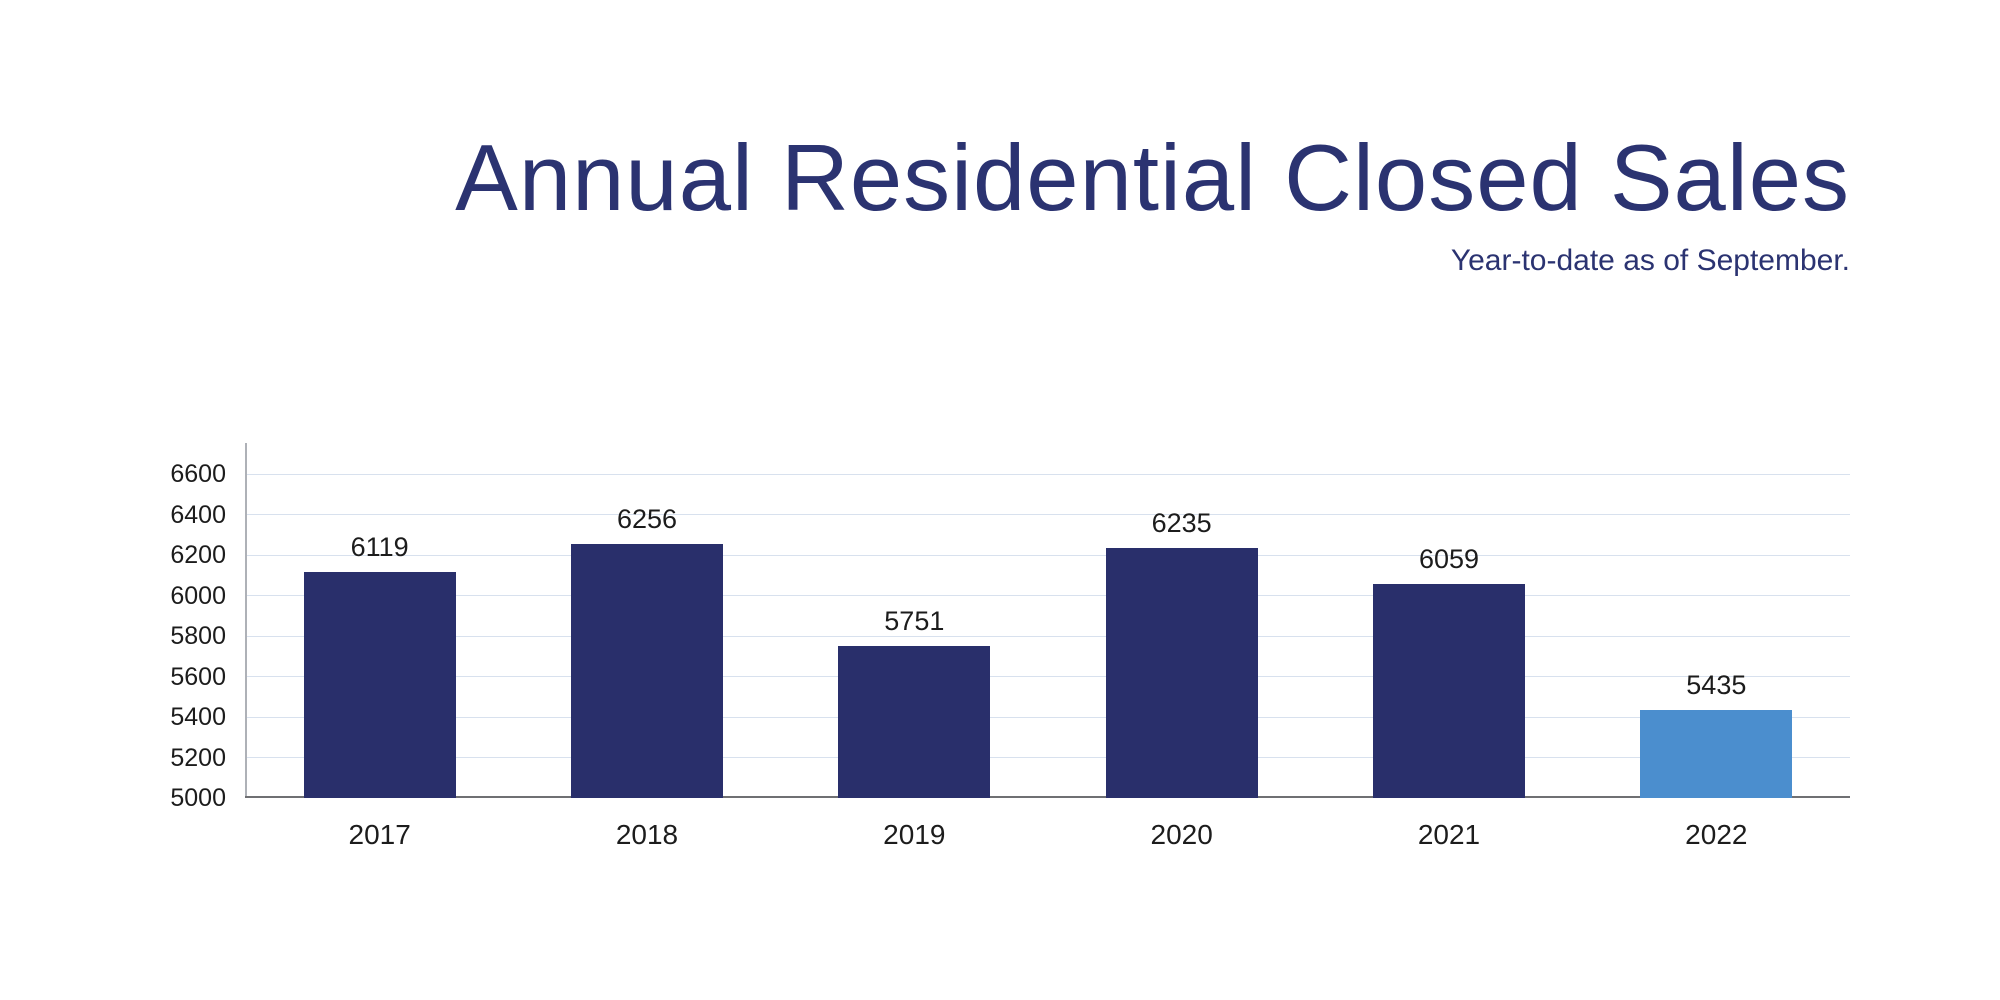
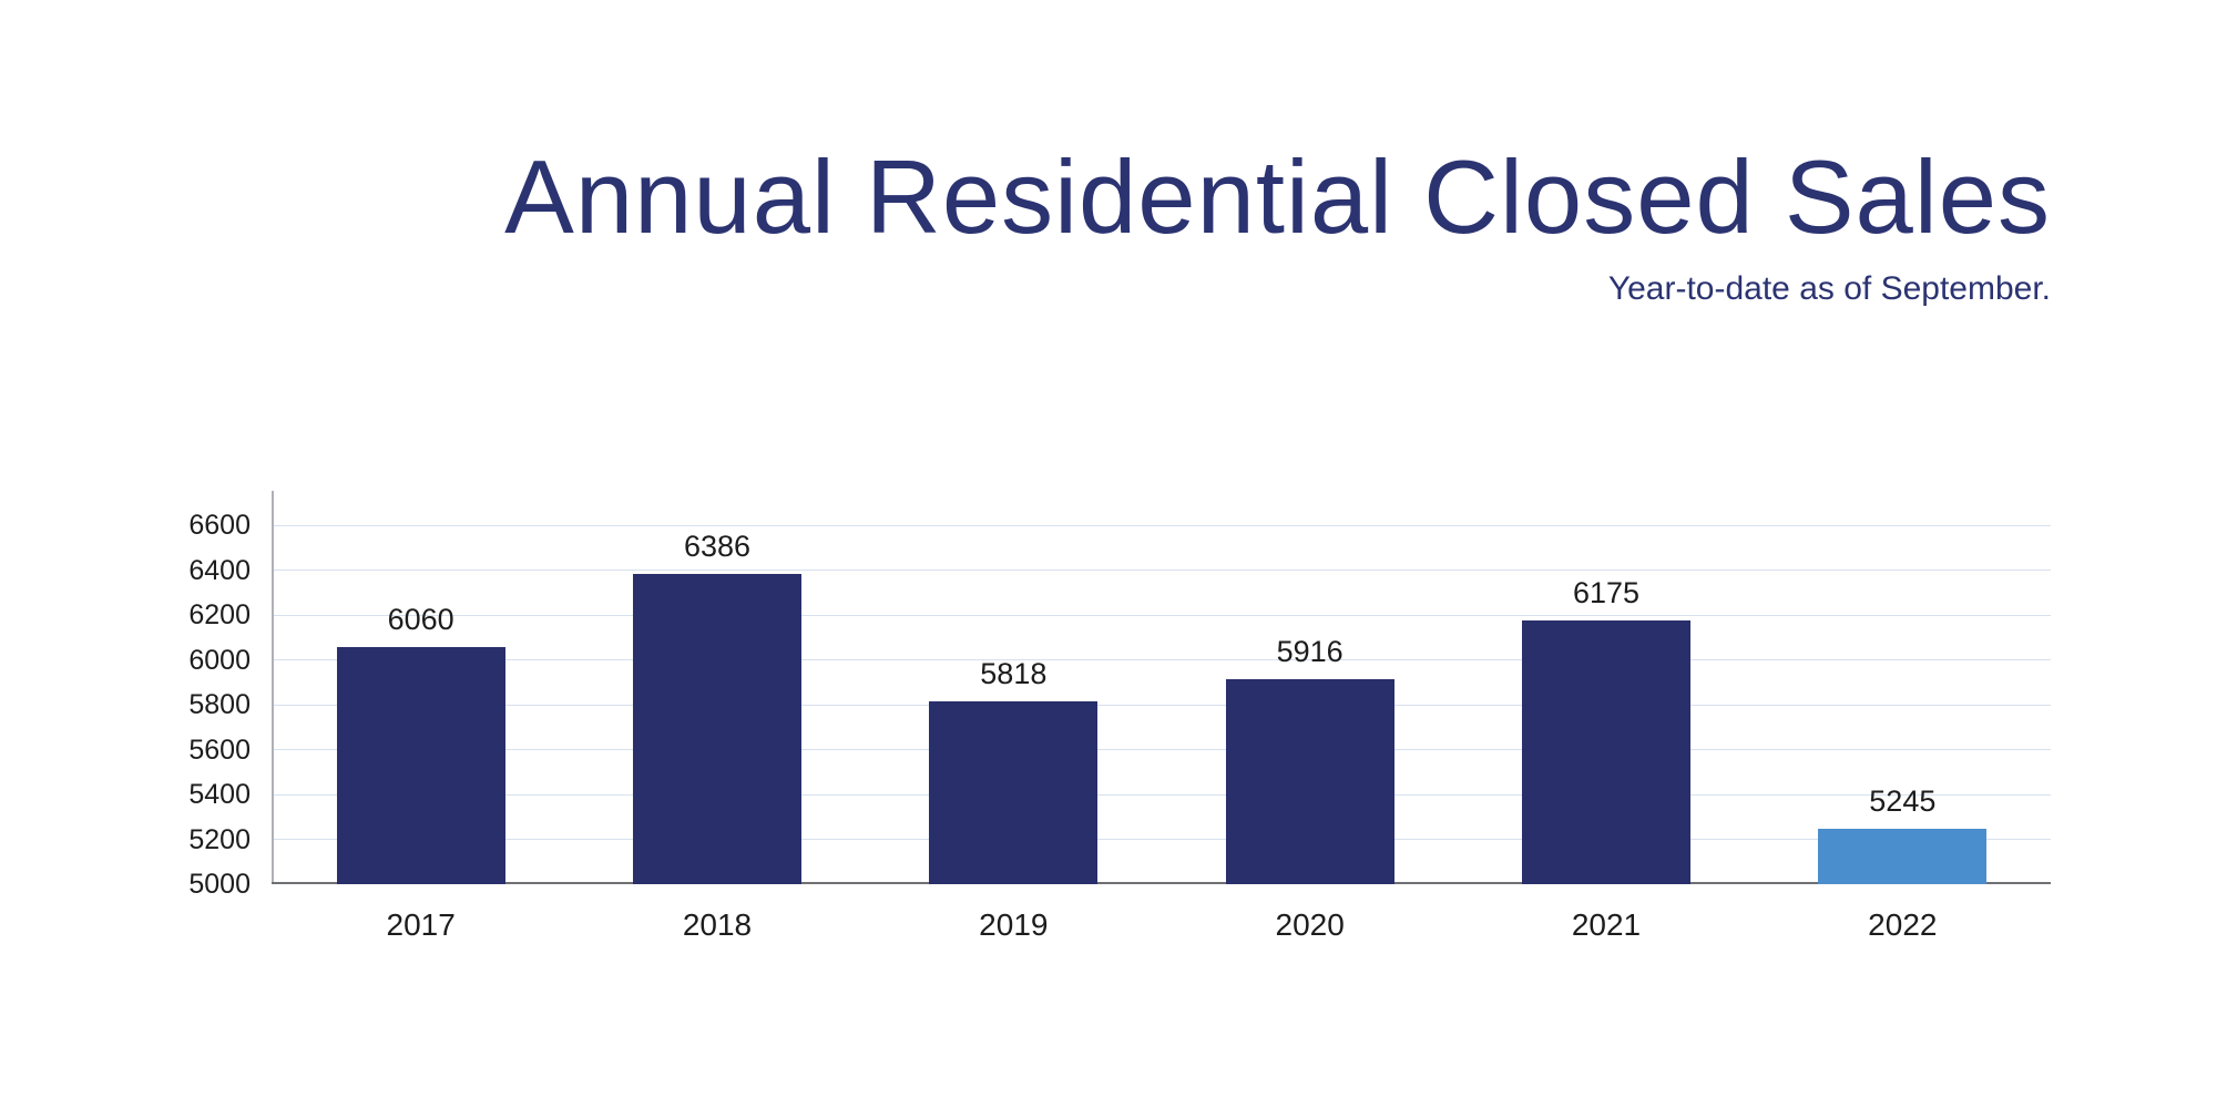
2017: 6119 -> 6060
2018: 6256 -> 6386
2019: 5751 -> 5818
2020: 6235 -> 5916
2021: 6059 -> 6175
2022: 5435 -> 5245
